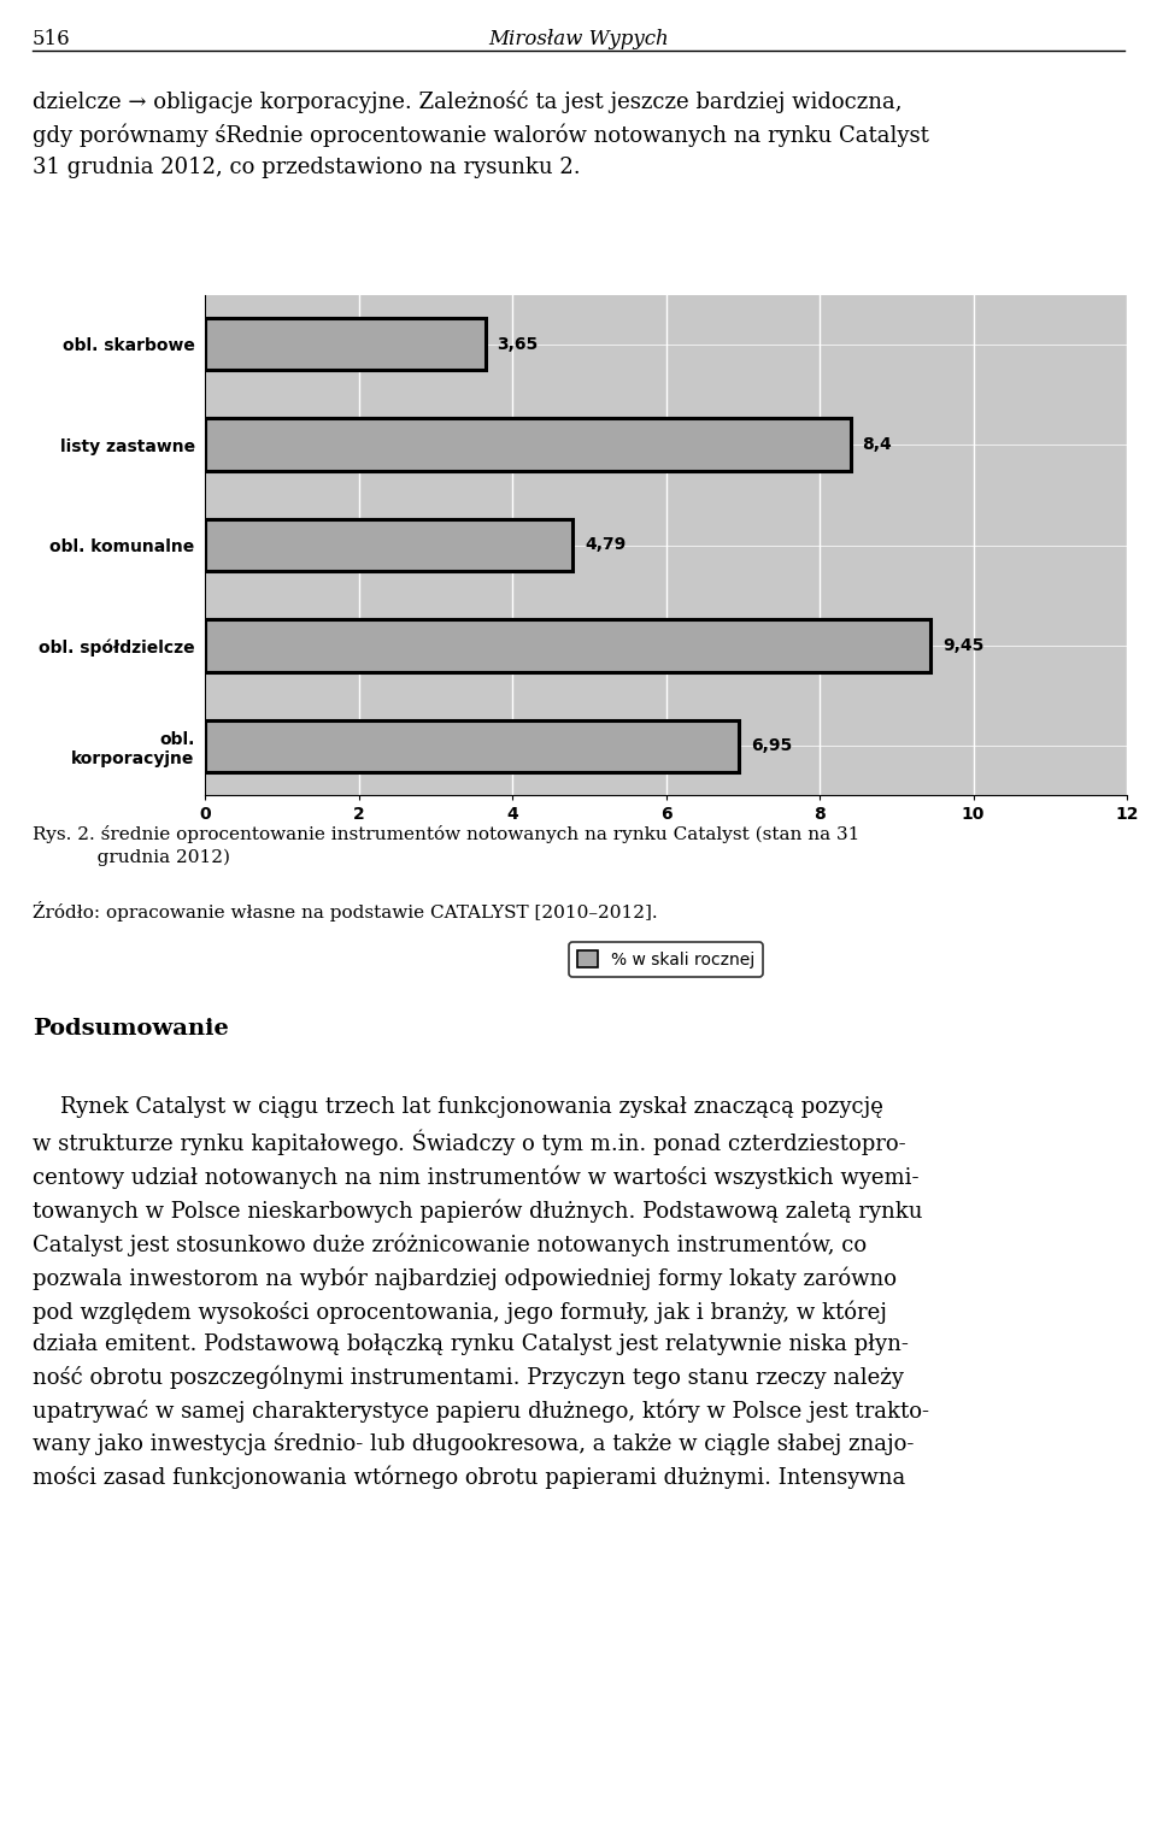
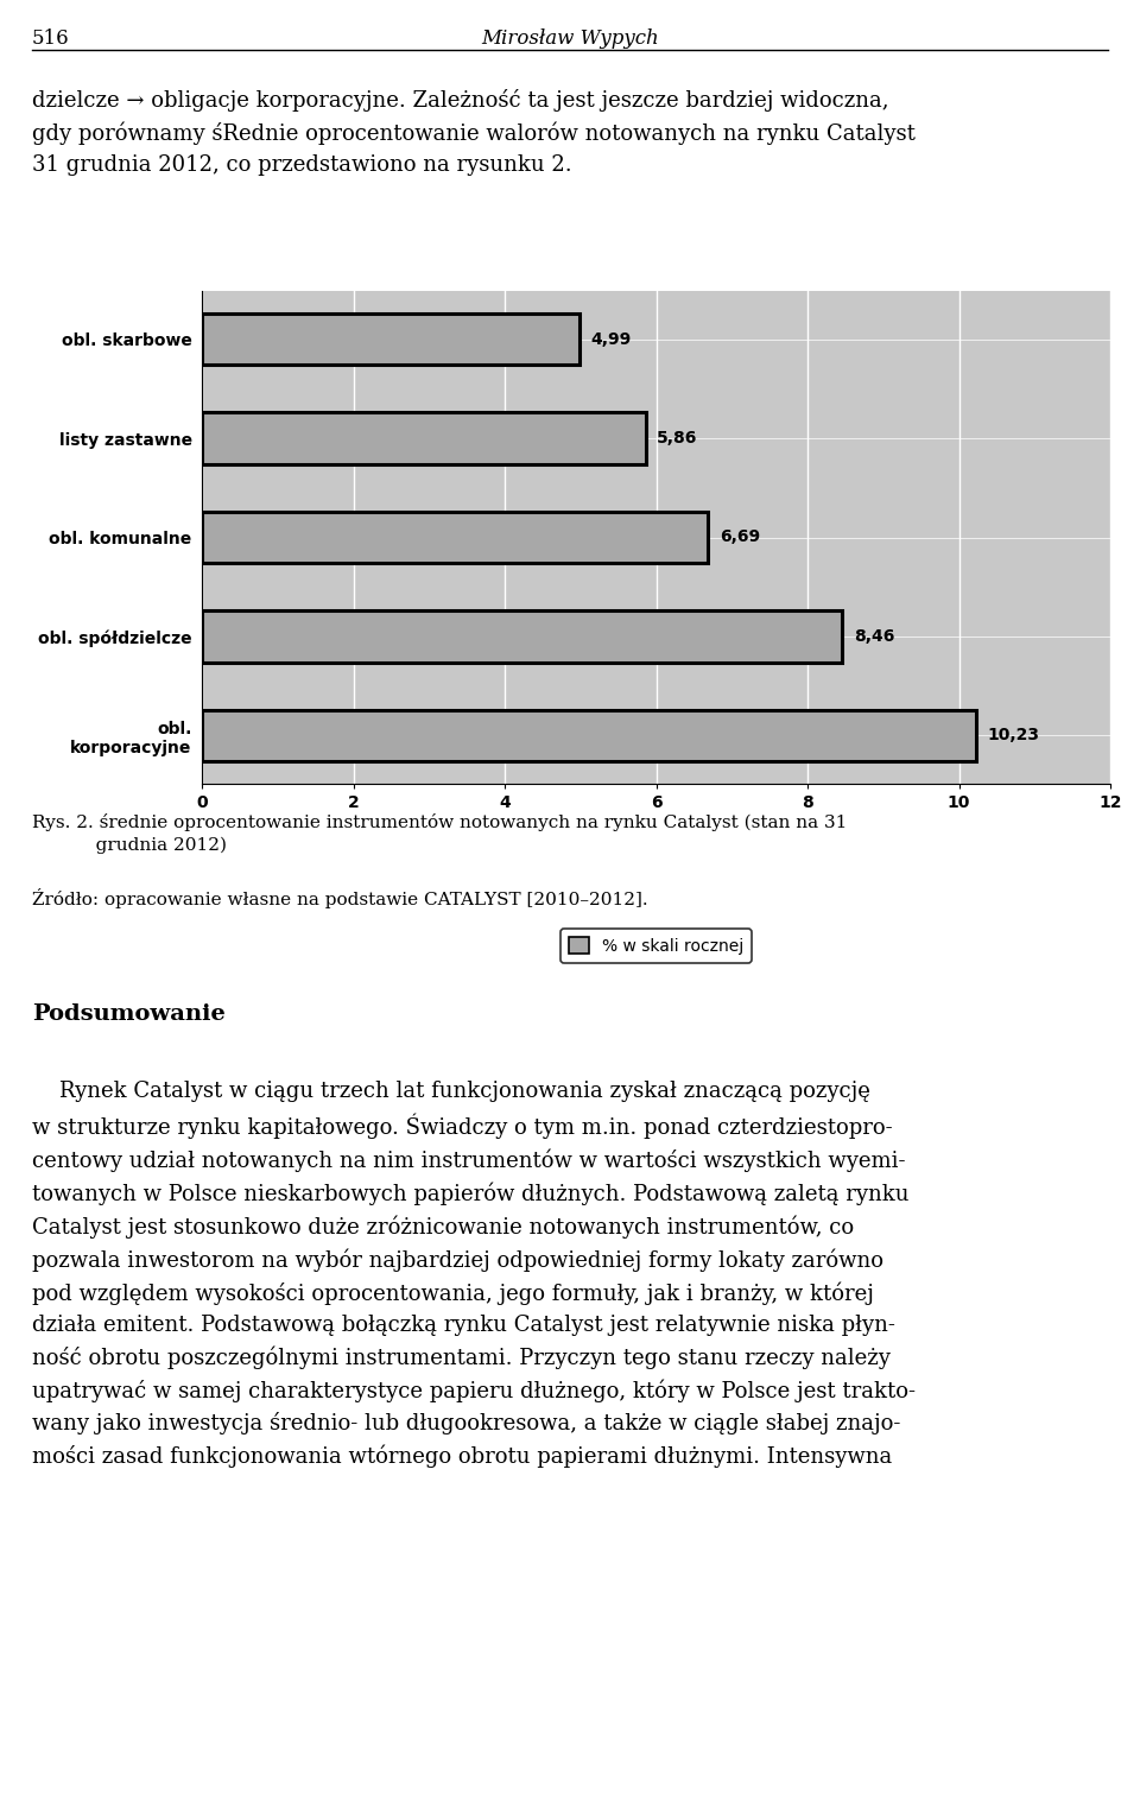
obl. skarbowe: 3,65 -> 4,99
listy zastawne: 8,4 -> 5,86
obl. komunalne: 4,79 -> 6,69
obl. spółdzielcze: 9,45 -> 8,46
obl. korporacyjne: 6,95 -> 10,23
